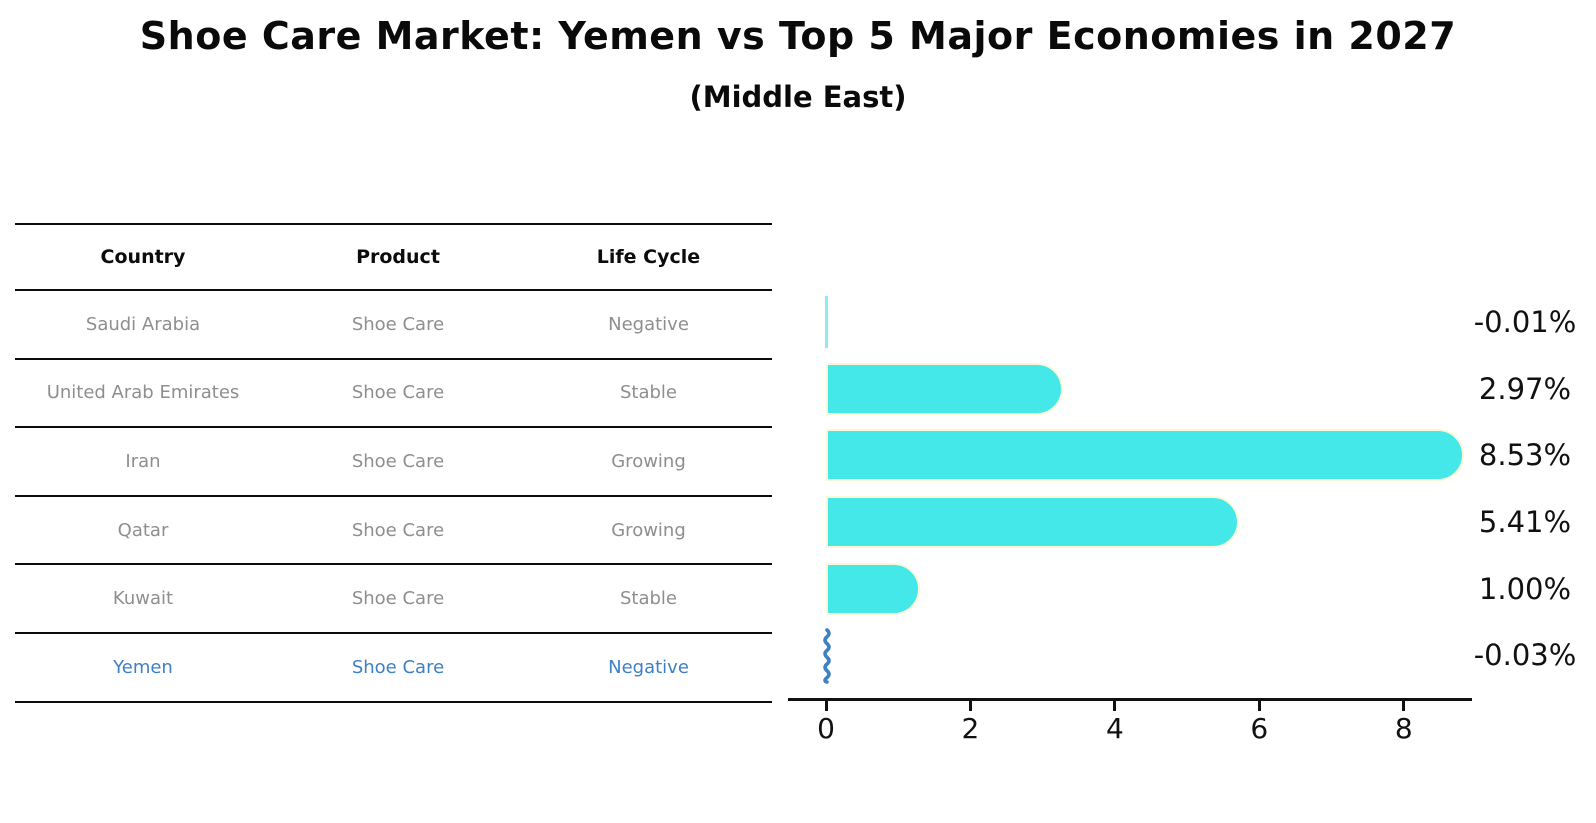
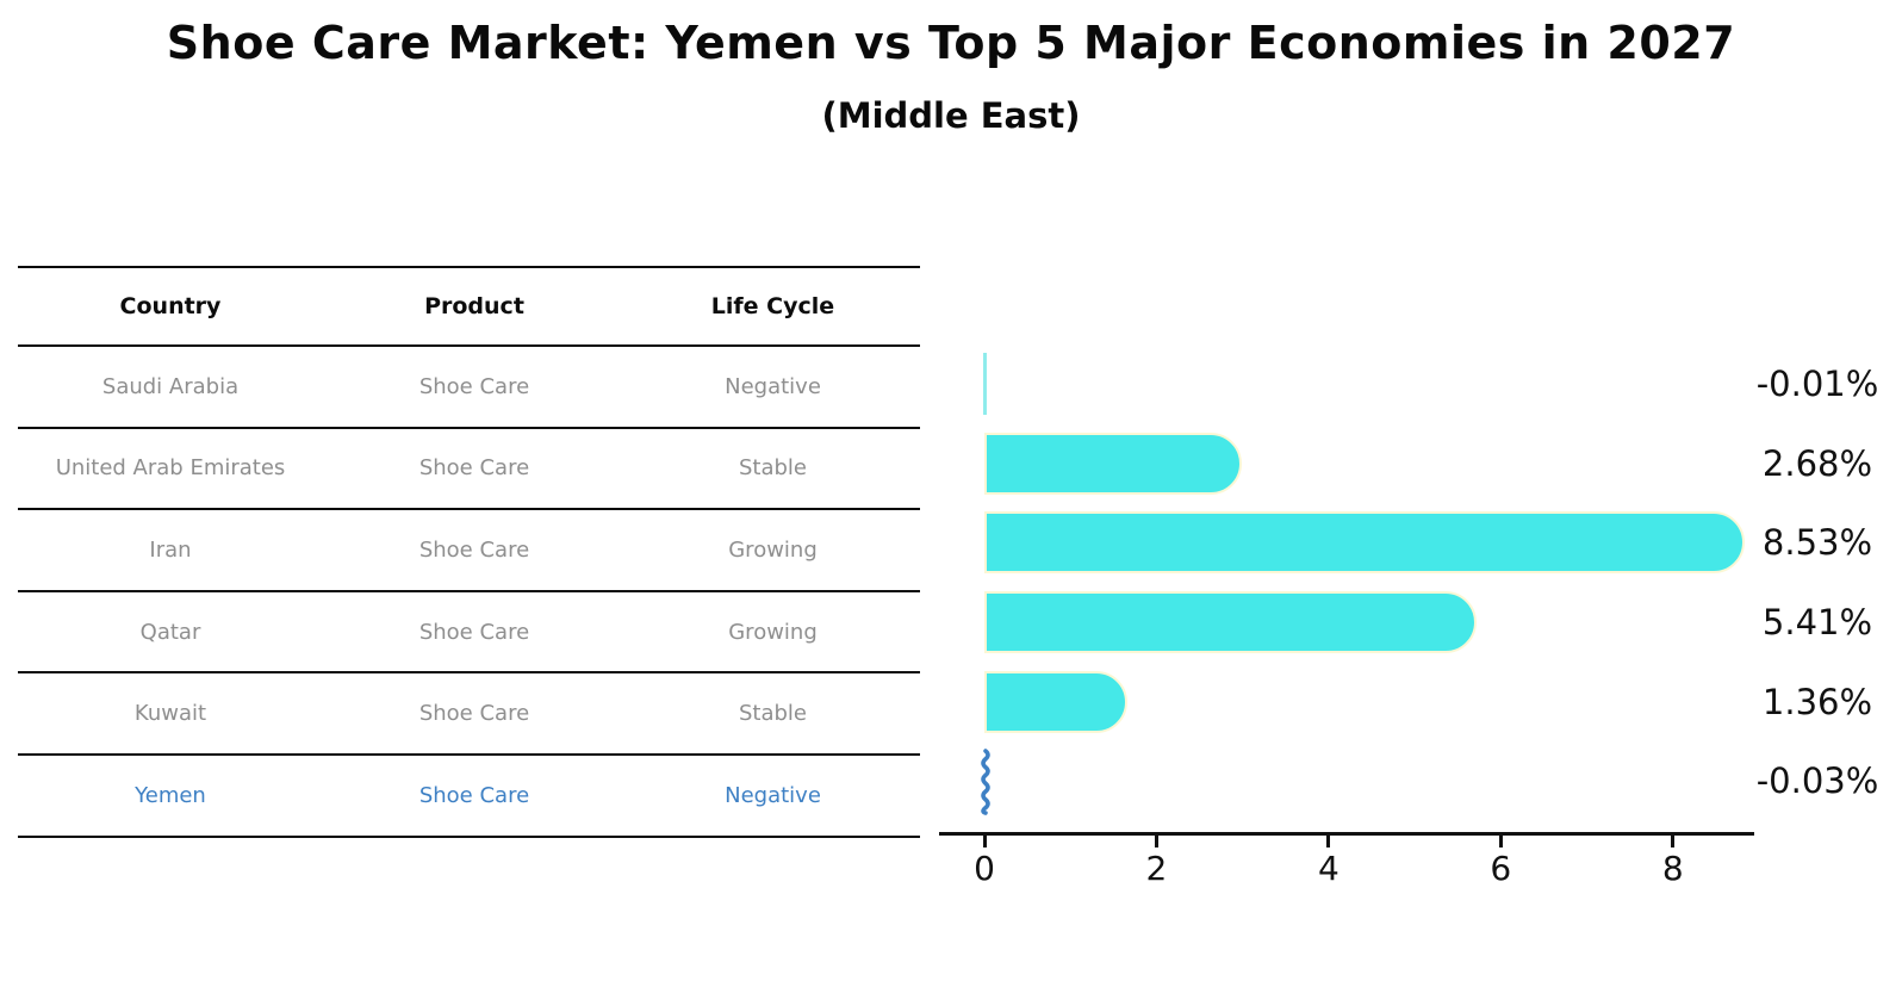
United Arab Emirates: 2.97% -> 2.68%
Kuwait: 1.00% -> 1.36%
